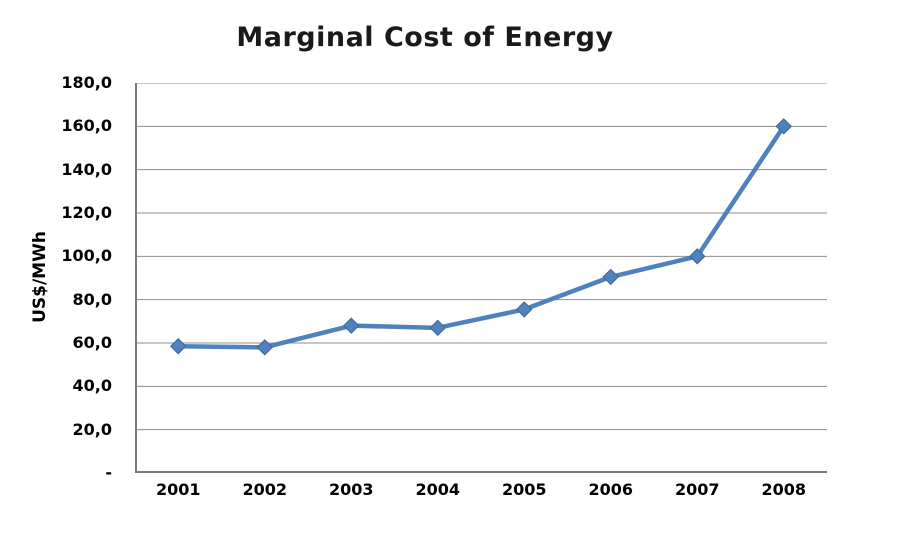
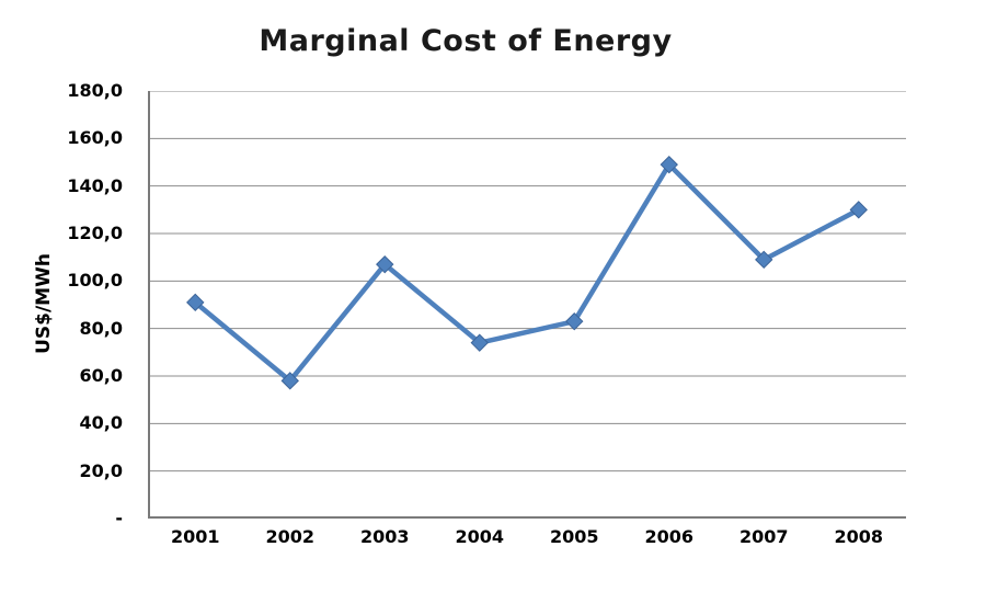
2001: 58 -> 91
2003: 68 -> 107
2004: 67 -> 74
2005: 76 -> 83
2006: 90 -> 149
2007: 100 -> 109
2008: 160 -> 130
